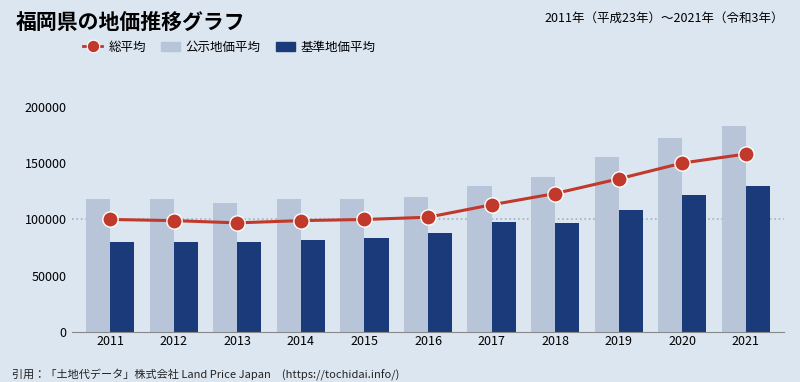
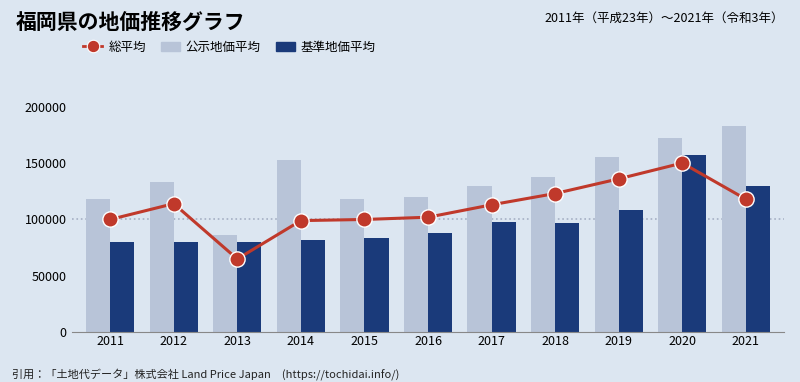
公示地価平均/2012: 118000 -> 133000
総平均/2012: 99000 -> 114000
公示地価平均/2013: 115000 -> 86000
総平均/2013: 97000 -> 65000
公示地価平均/2014: 118000 -> 153000
基準地価平均/2020: 122000 -> 157000
総平均/2021: 158000 -> 118000
